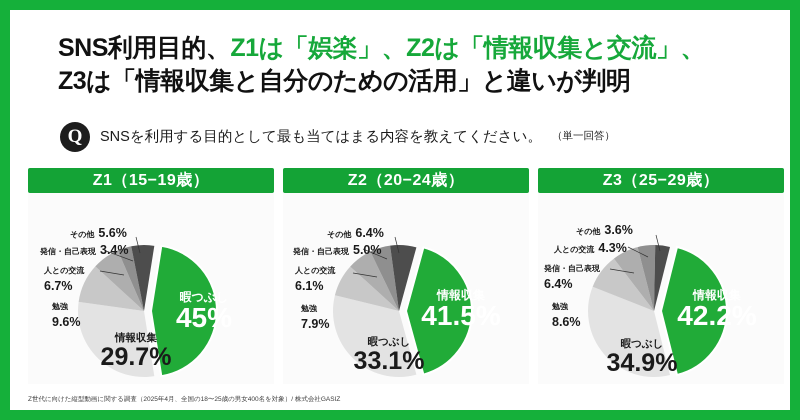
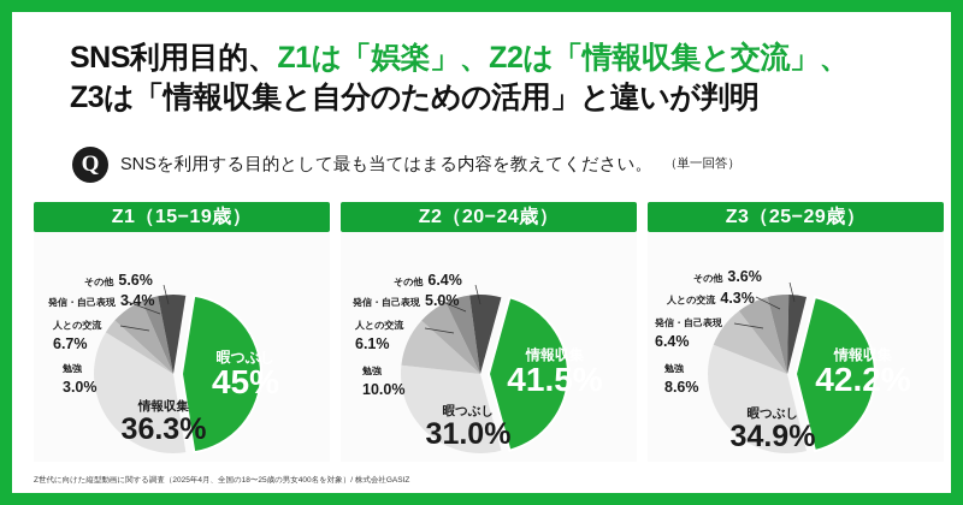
Z1（15−19歳）/情報収集: 29.7% -> 36.3%
Z1（15−19歳）/勉強: 9.6% -> 3.0%
Z2（20−24歳）/暇つぶし: 33.1% -> 31.0%
Z2（20−24歳）/勉強: 7.9% -> 10.0%
